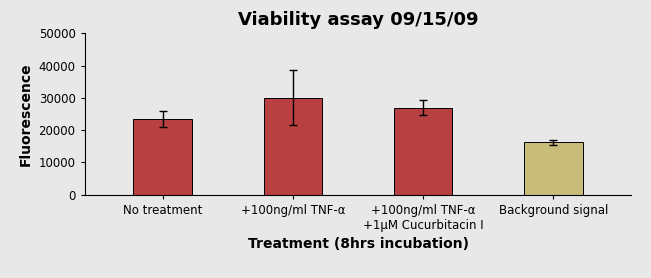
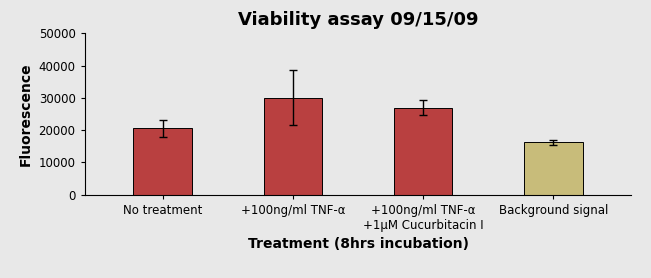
No treatment: 23500 -> 20500
